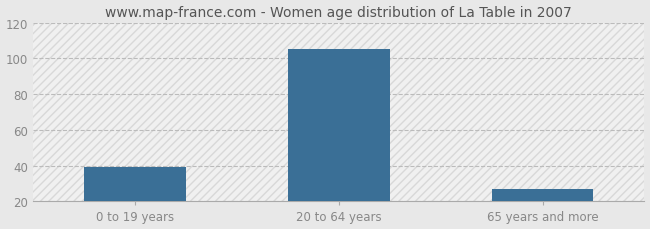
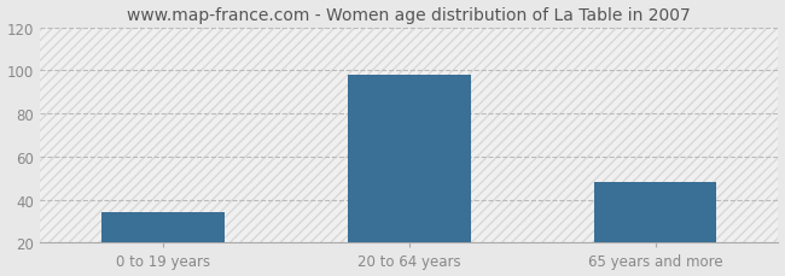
0 to 19 years: 39 -> 34
20 to 64 years: 105 -> 98
65 years and more: 27 -> 48
